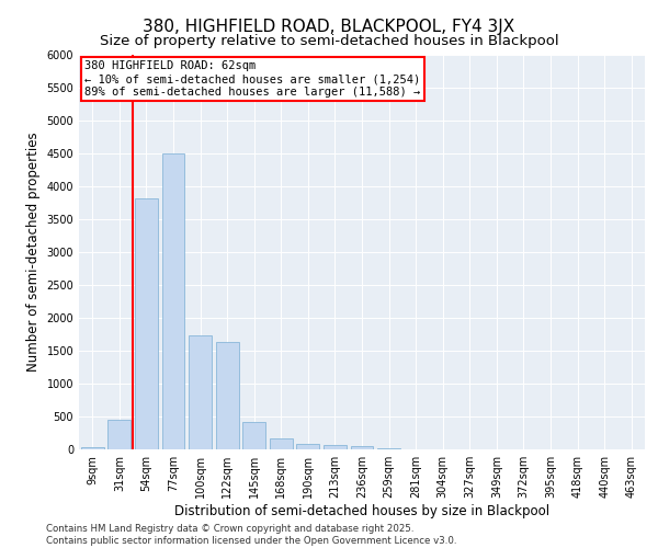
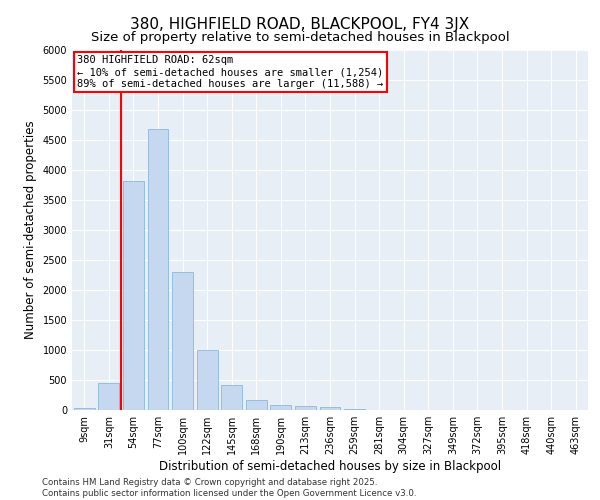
77sqm: 4500 -> 4680
100sqm: 1740 -> 2300
122sqm: 1640 -> 1000
